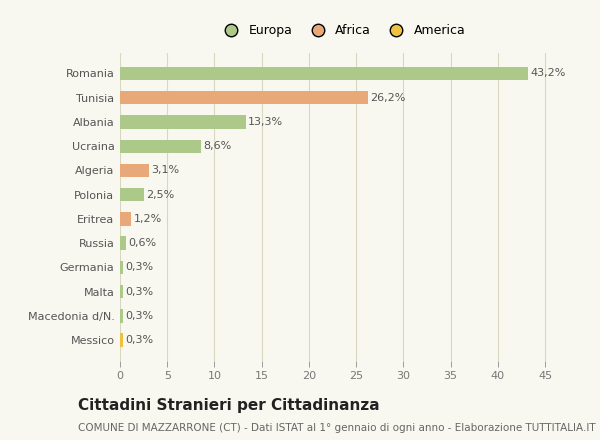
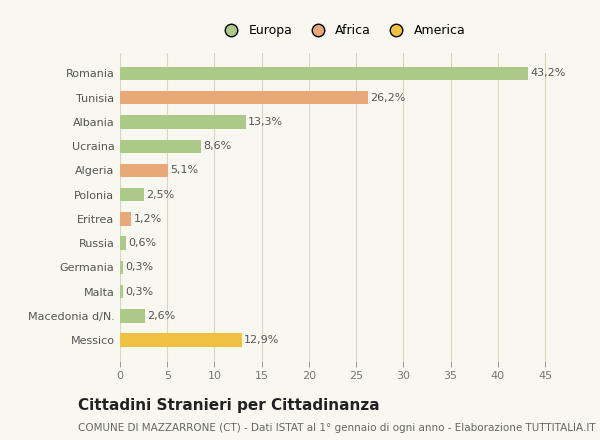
Algeria: 3,1% -> 5,1%
Macedonia d/N.: 0,3% -> 2,6%
Messico: 0,3% -> 12,9%
